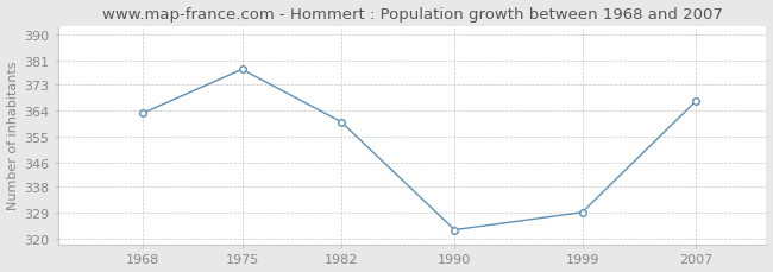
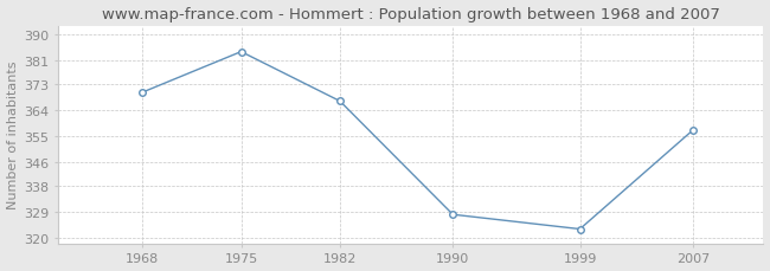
1968: 363 -> 370
1975: 378 -> 384
1982: 360 -> 367
1990: 323 -> 328
1999: 329 -> 323
2007: 367 -> 357
